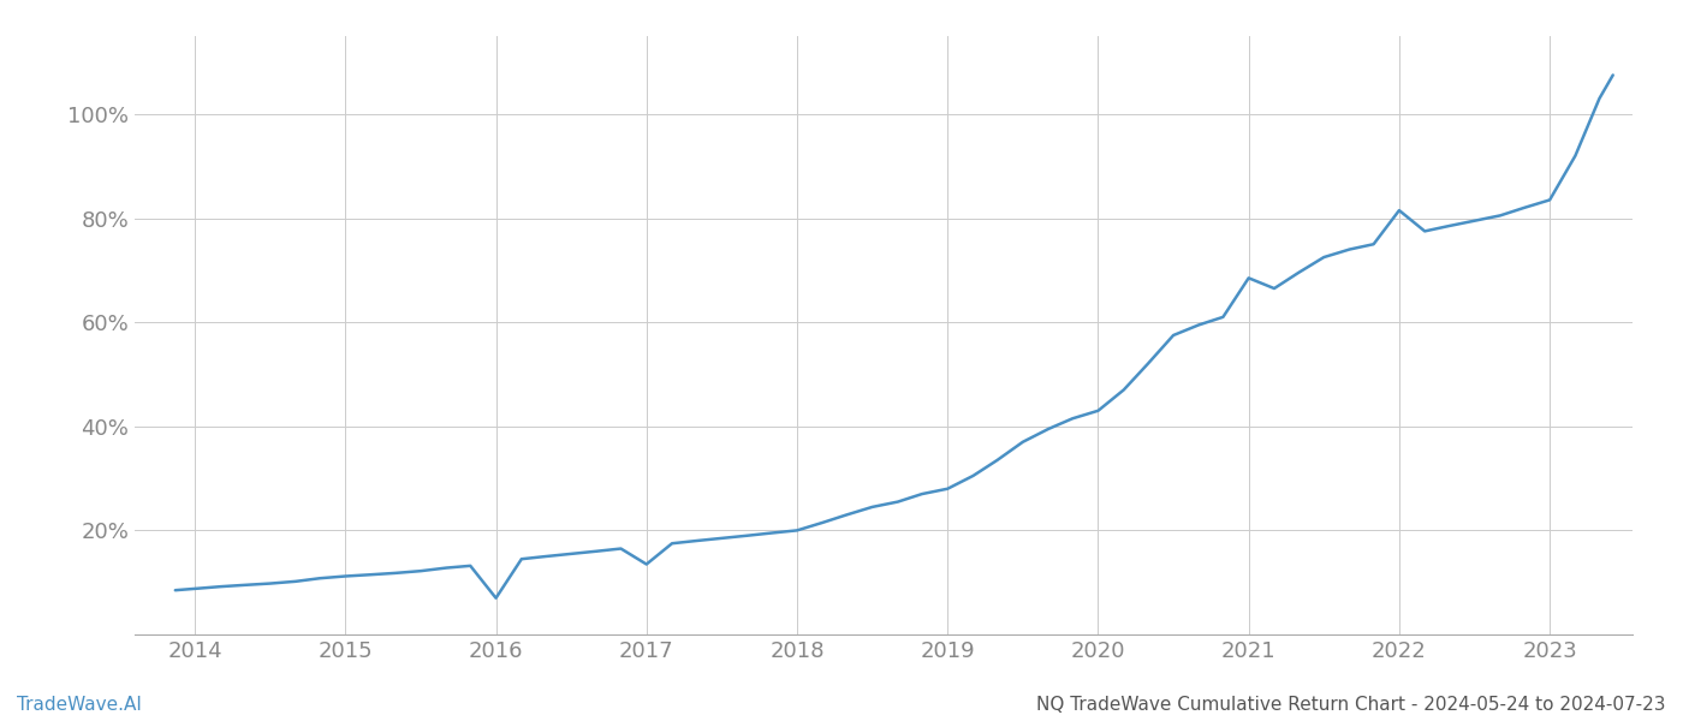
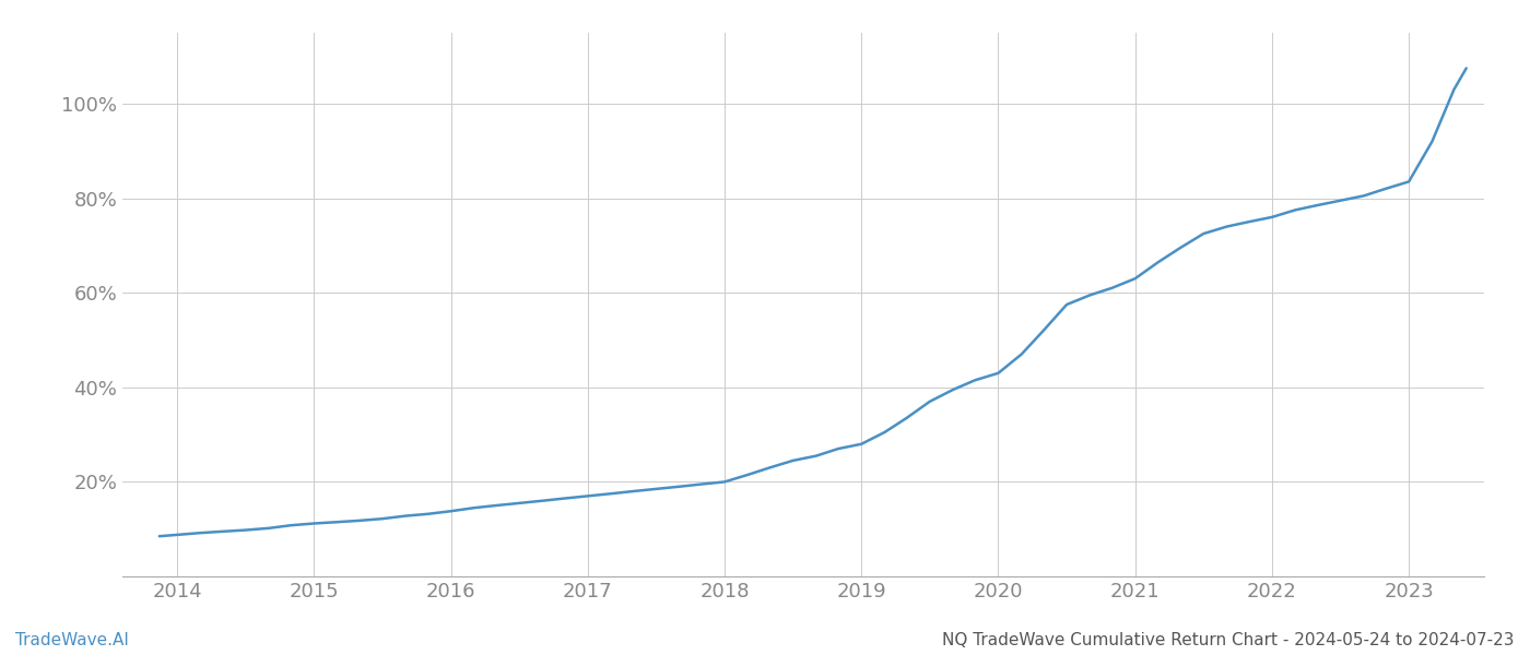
2016: 7.0% -> 13.8%
2017: 13.5% -> 17.0%
2021: 68.5% -> 63.0%
2022: 81.5% -> 76.0%
